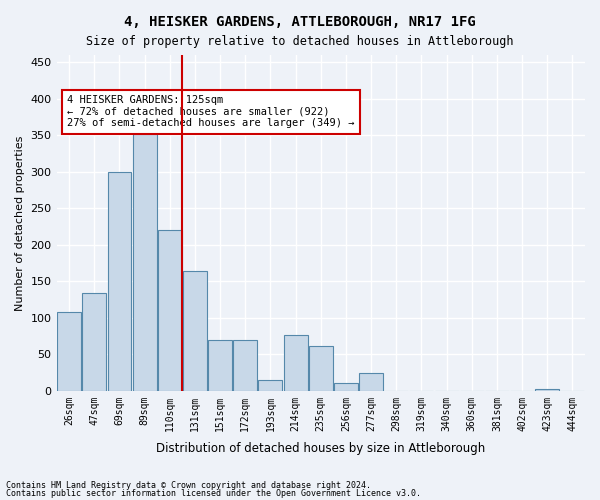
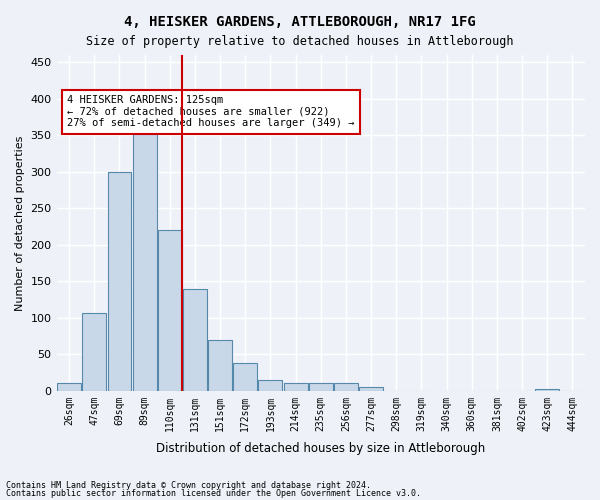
26sqm: 108 -> 10
47sqm: 134 -> 107
131sqm: 164 -> 140
172sqm: 70 -> 38
214sqm: 76 -> 10
235sqm: 62 -> 10
277sqm: 24 -> 5
